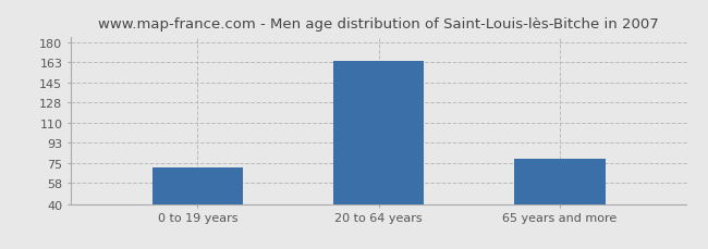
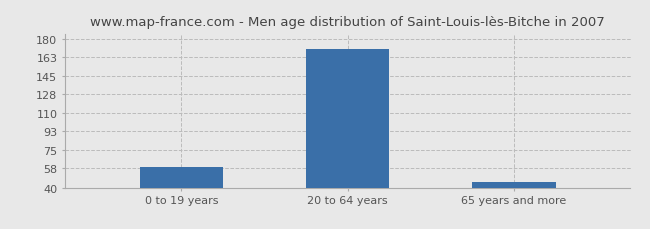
0 to 19 years: 72 -> 59
20 to 64 years: 164 -> 170
65 years and more: 79 -> 45
